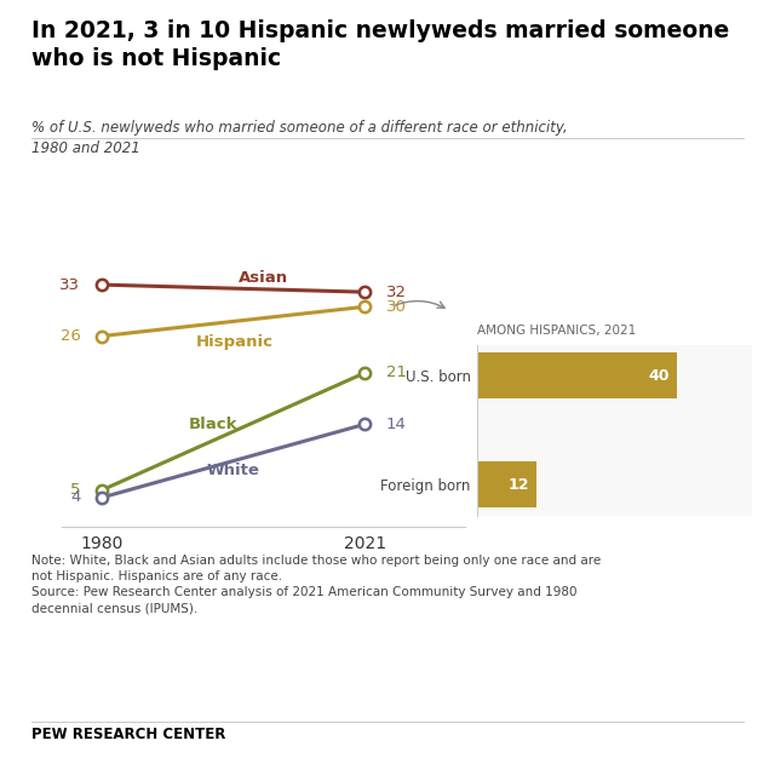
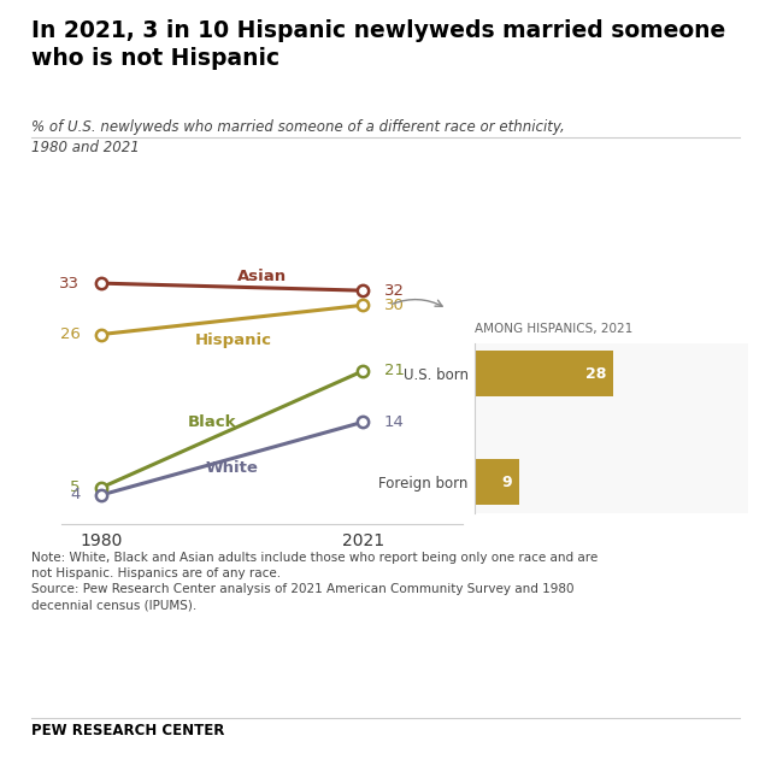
AMONG HISPANICS, 2021/U.S. born: 40 -> 28
AMONG HISPANICS, 2021/Foreign born: 12 -> 9
